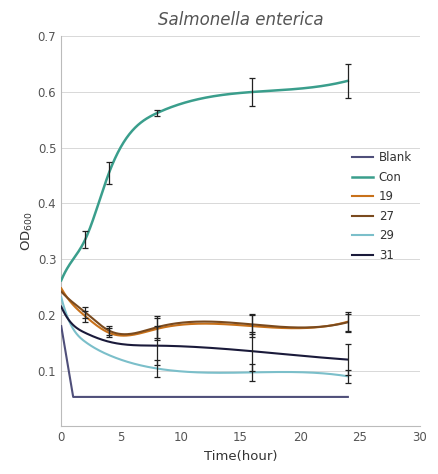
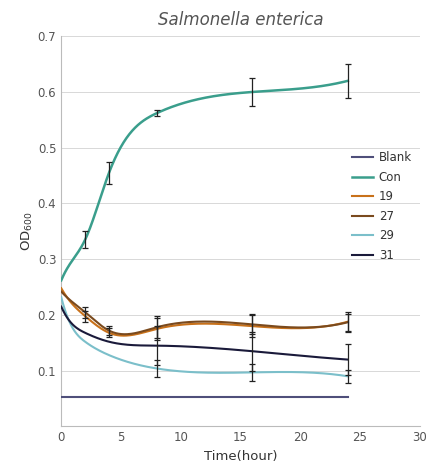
Blank/0: 0.180 -> 0.053
